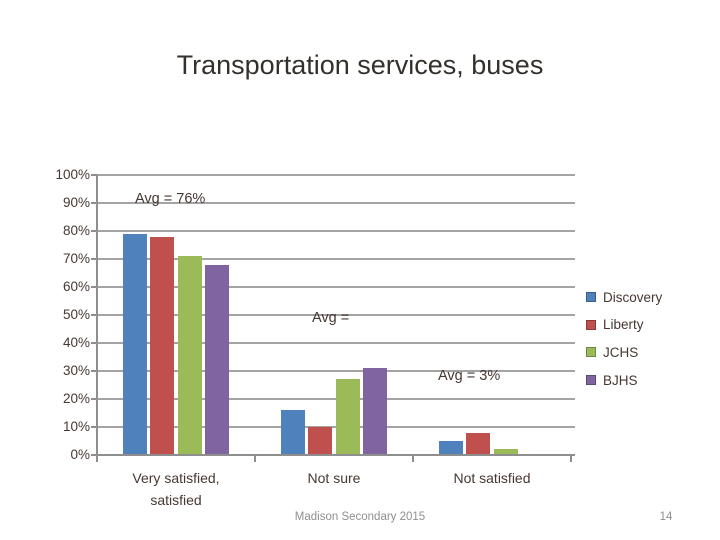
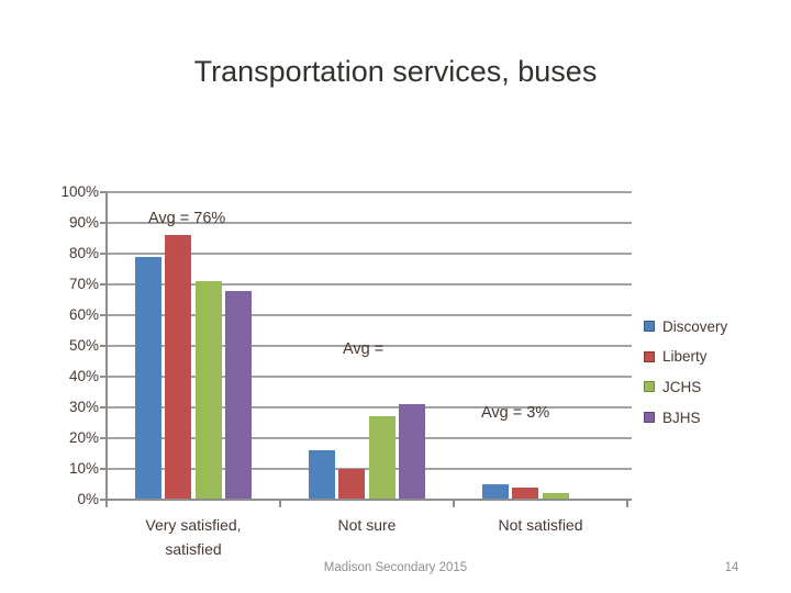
Liberty/Very satisfied, satisfied: 78% -> 86%
Liberty/Not satisfied: 8% -> 4%
